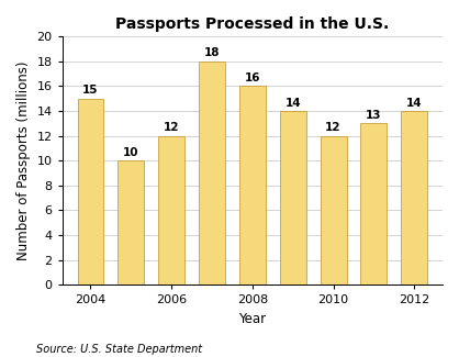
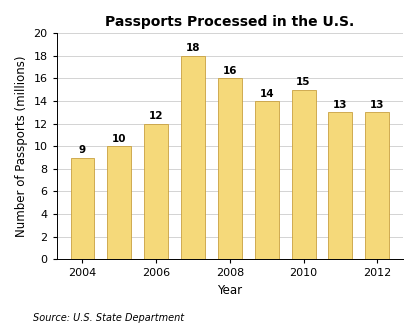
2004: 15 -> 9
2010: 12 -> 15
2012: 14 -> 13
